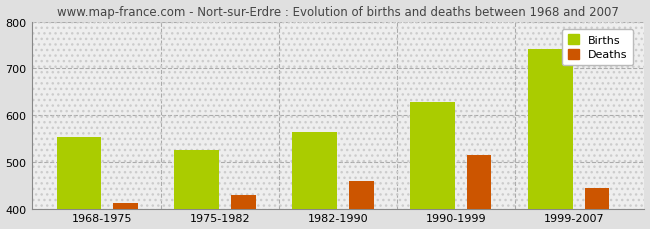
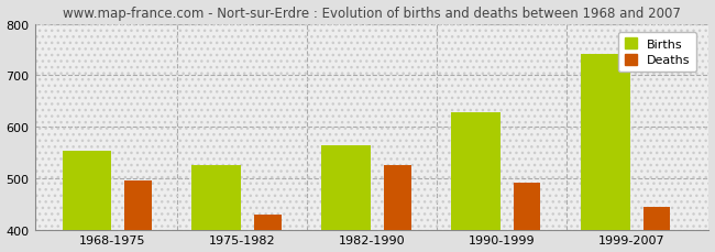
Deaths/1968-1975: 412 -> 495
Deaths/1982-1990: 460 -> 525
Deaths/1990-1999: 514 -> 490
